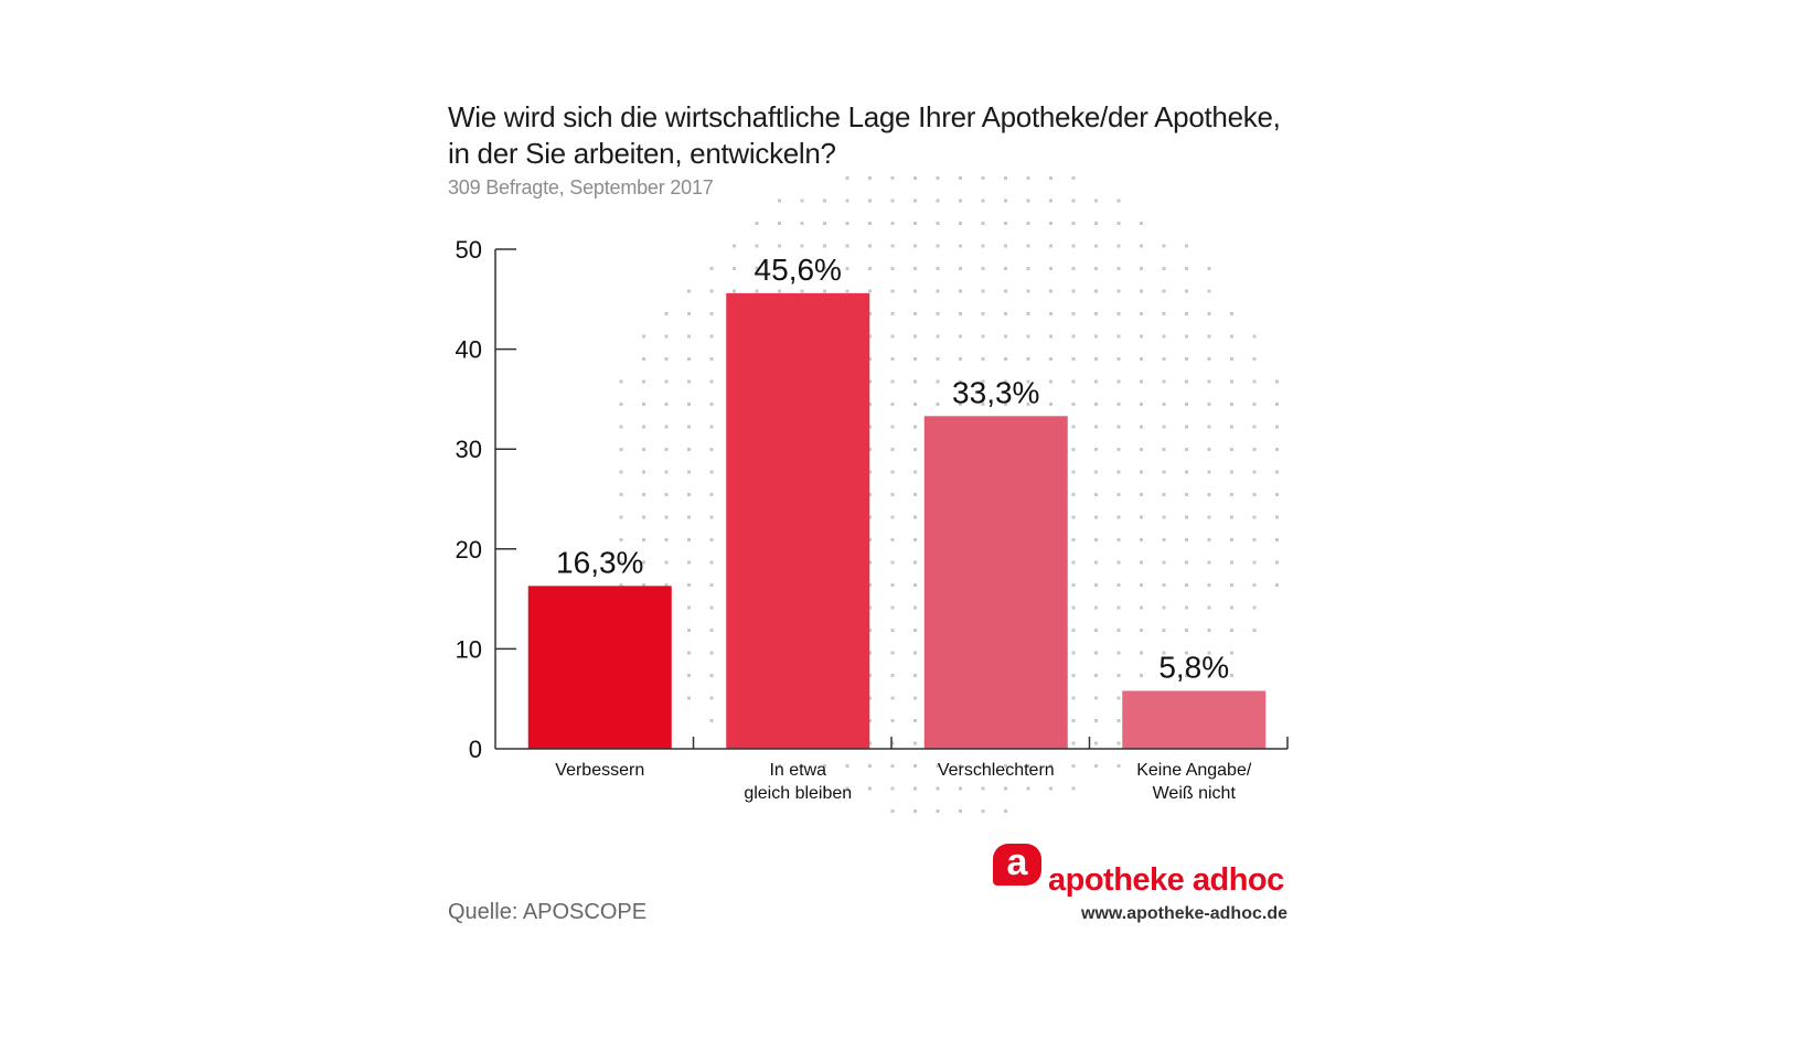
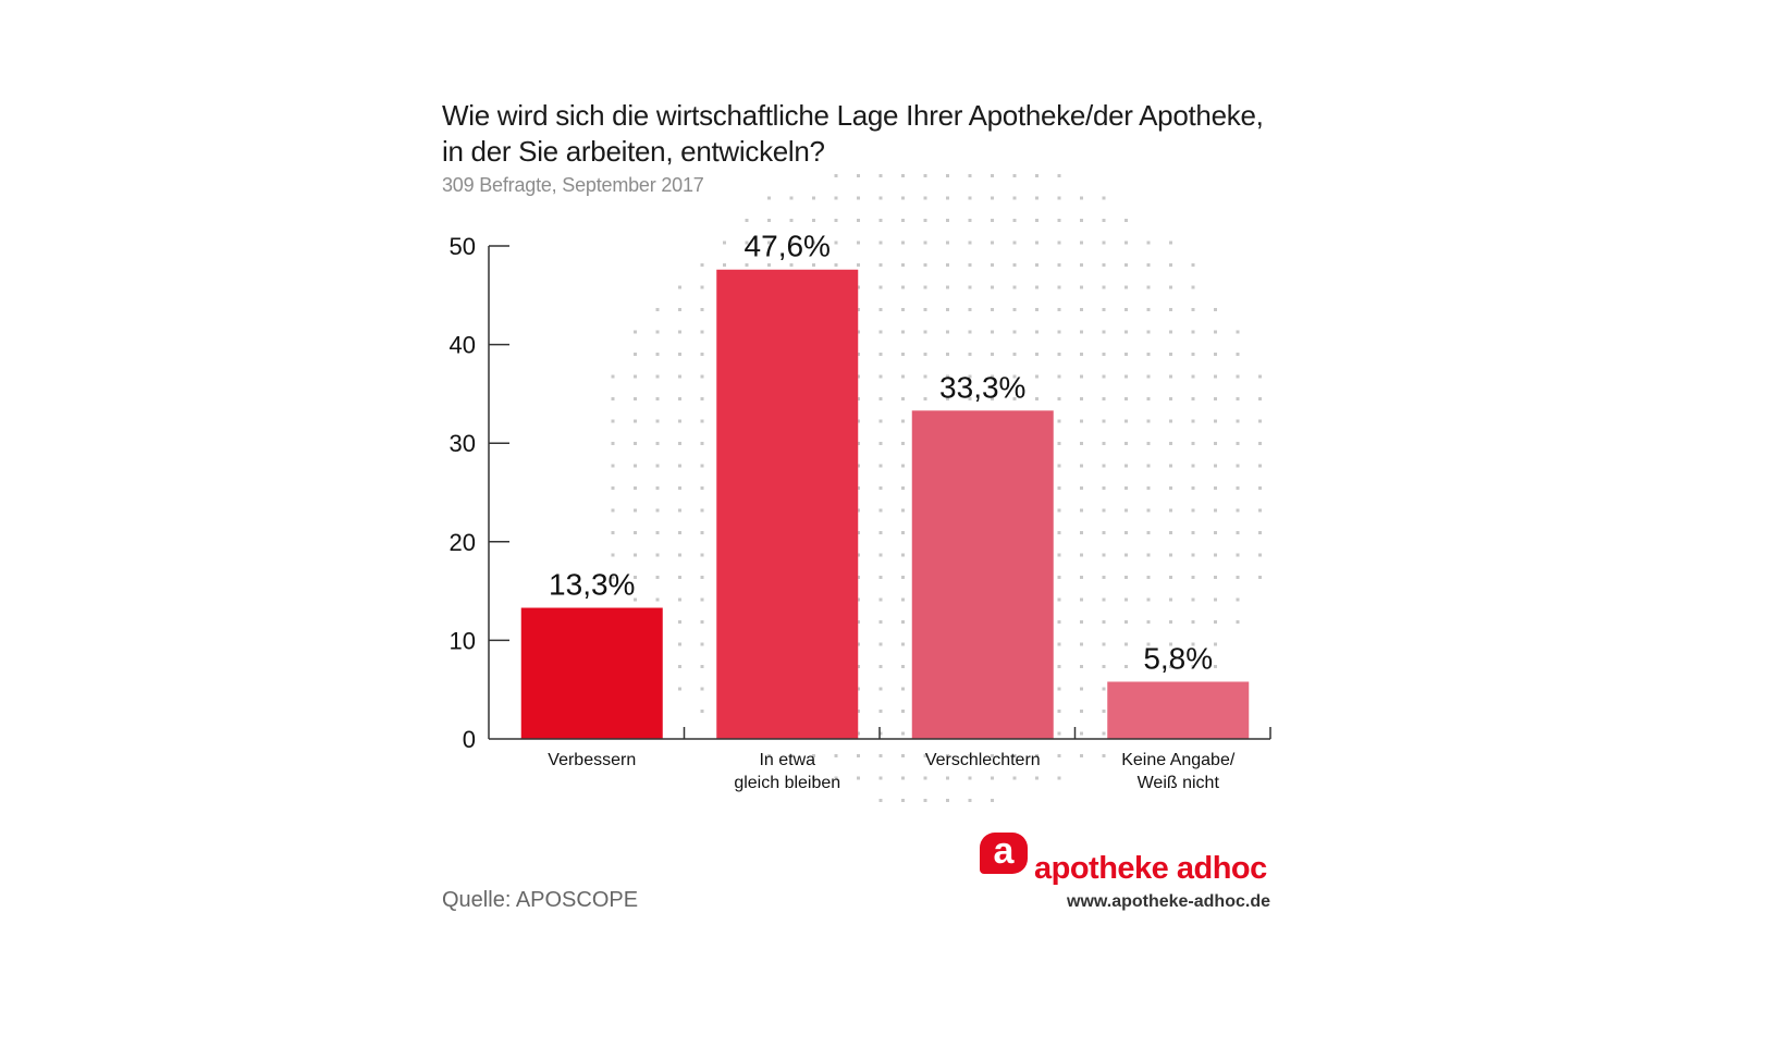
Verbessern: 16,3% -> 13,3%
In etwa gleich bleiben: 45,6% -> 47,6%
